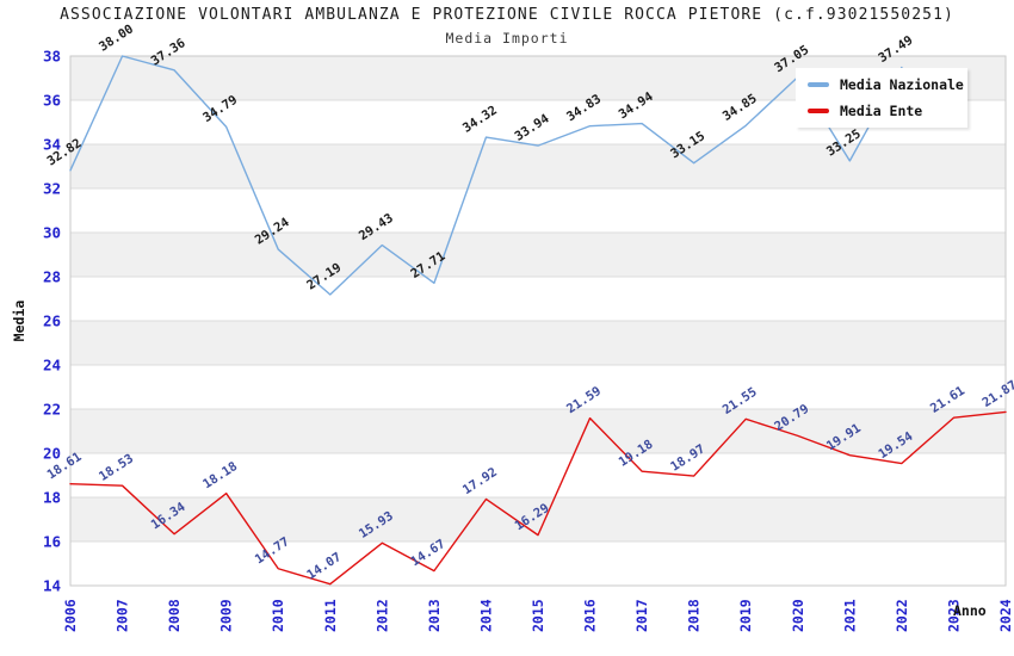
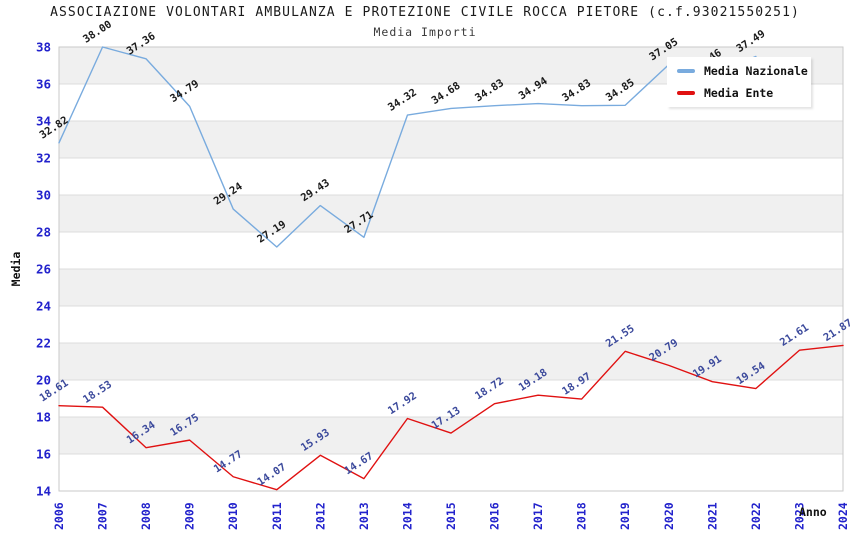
Media Ente/2009: 18.18 -> 16.75
Media Nazionale/2015: 33.94 -> 34.68
Media Ente/2015: 16.29 -> 17.13
Media Ente/2016: 21.59 -> 18.72
Media Nazionale/2018: 33.15 -> 34.83
Media Nazionale/2021: 33.25 -> 36.46
